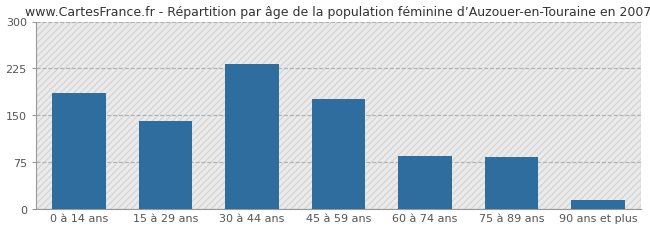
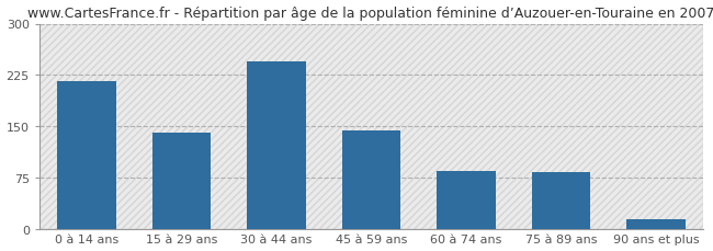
0 à 14 ans: 185 -> 216
30 à 44 ans: 232 -> 244
45 à 59 ans: 175 -> 144
